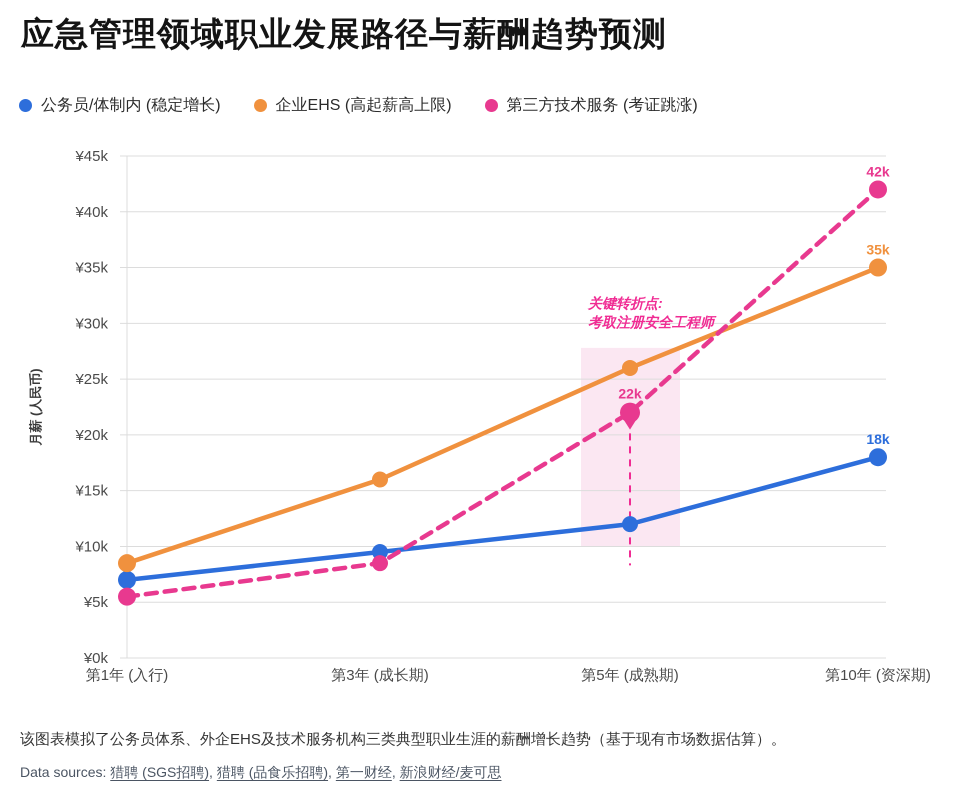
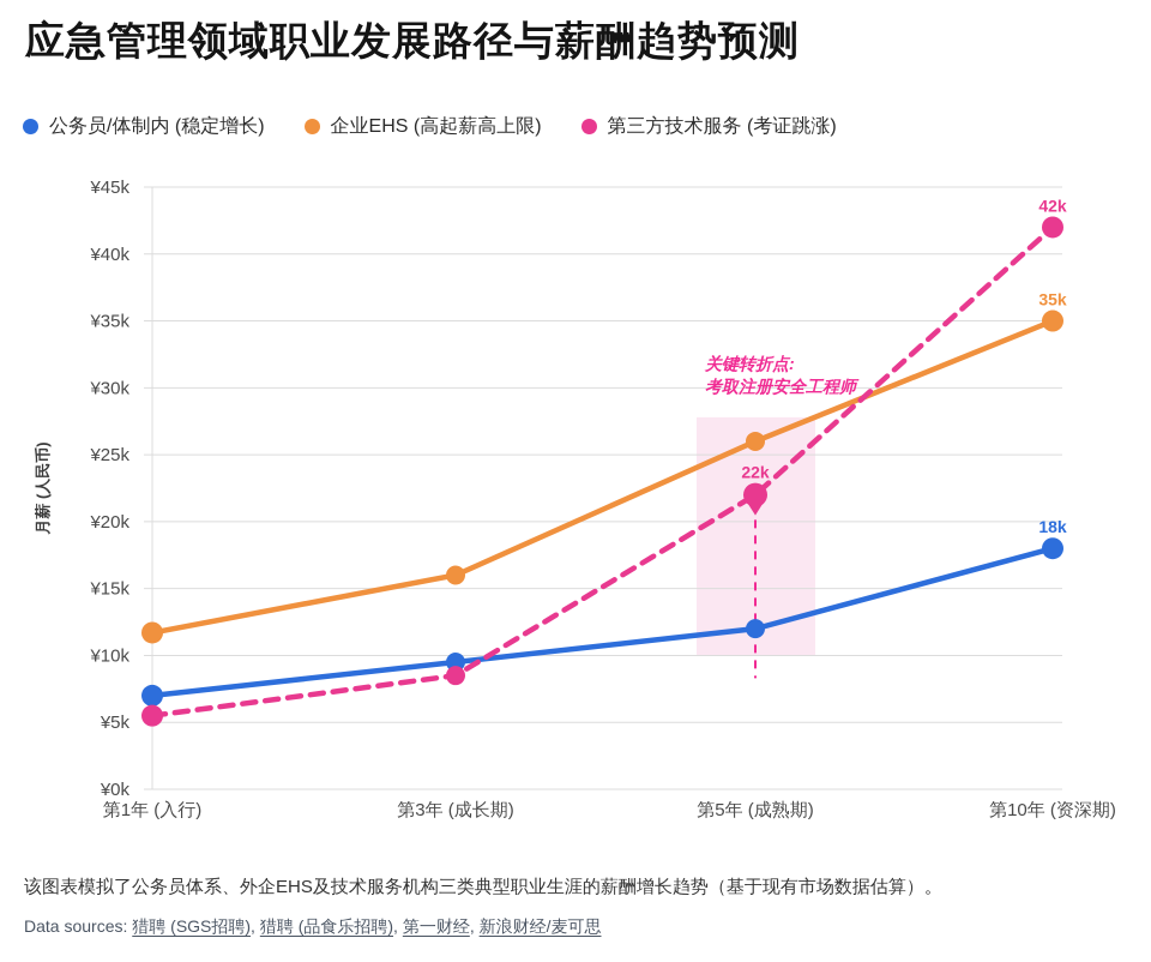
企业EHS (高起薪高上限)/第1年 (入行): ¥8.5k -> ¥11.7k
